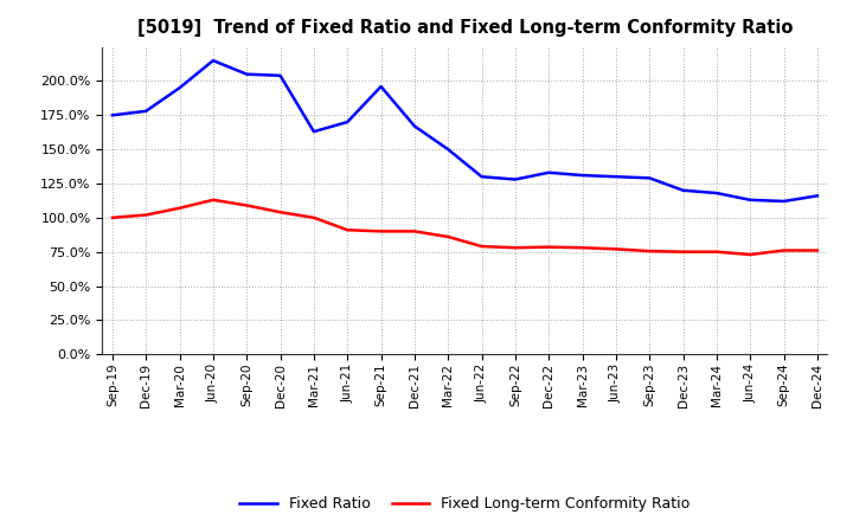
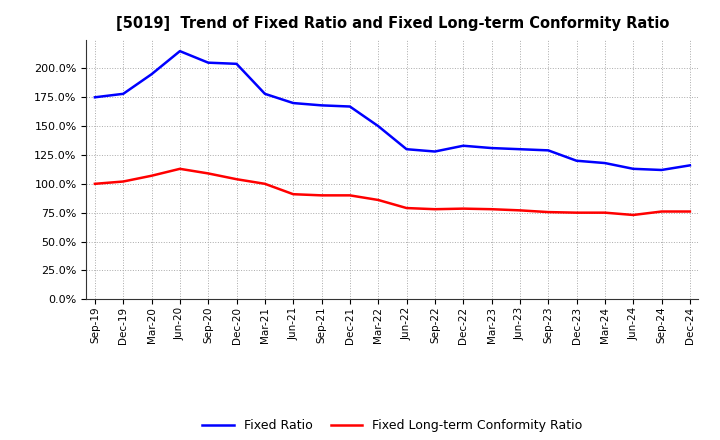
Fixed Ratio/Mar-21: 163% -> 178%
Fixed Ratio/Sep-21: 196% -> 168%
